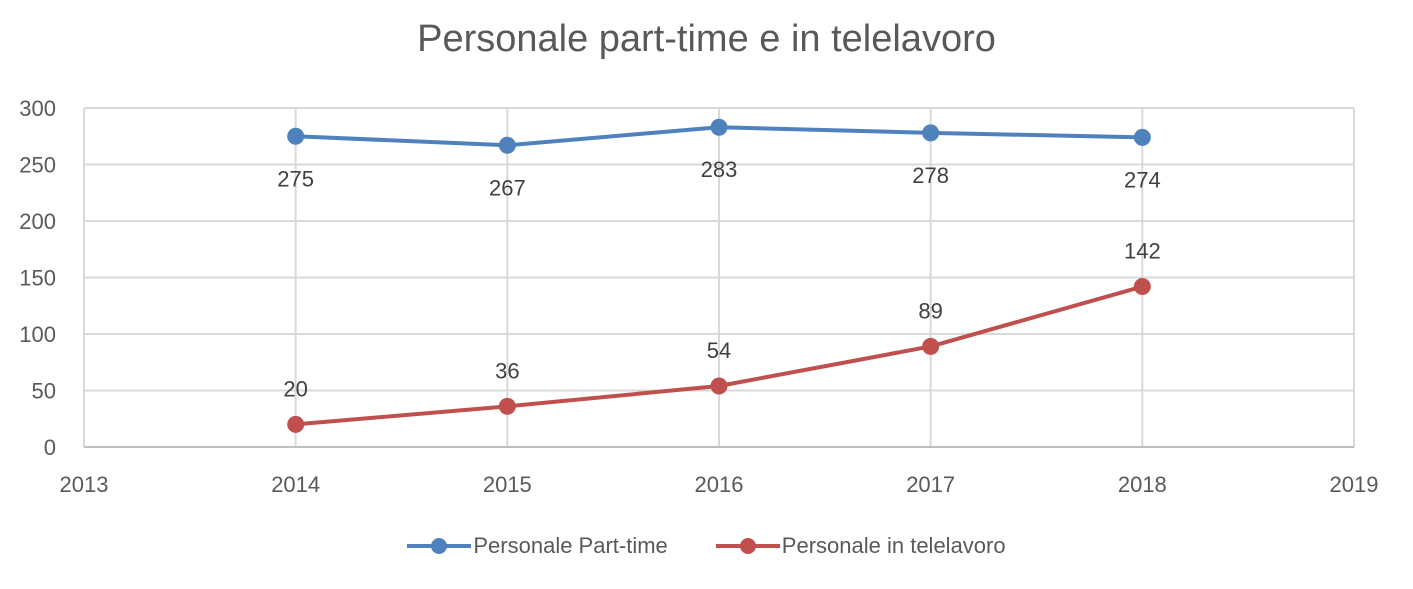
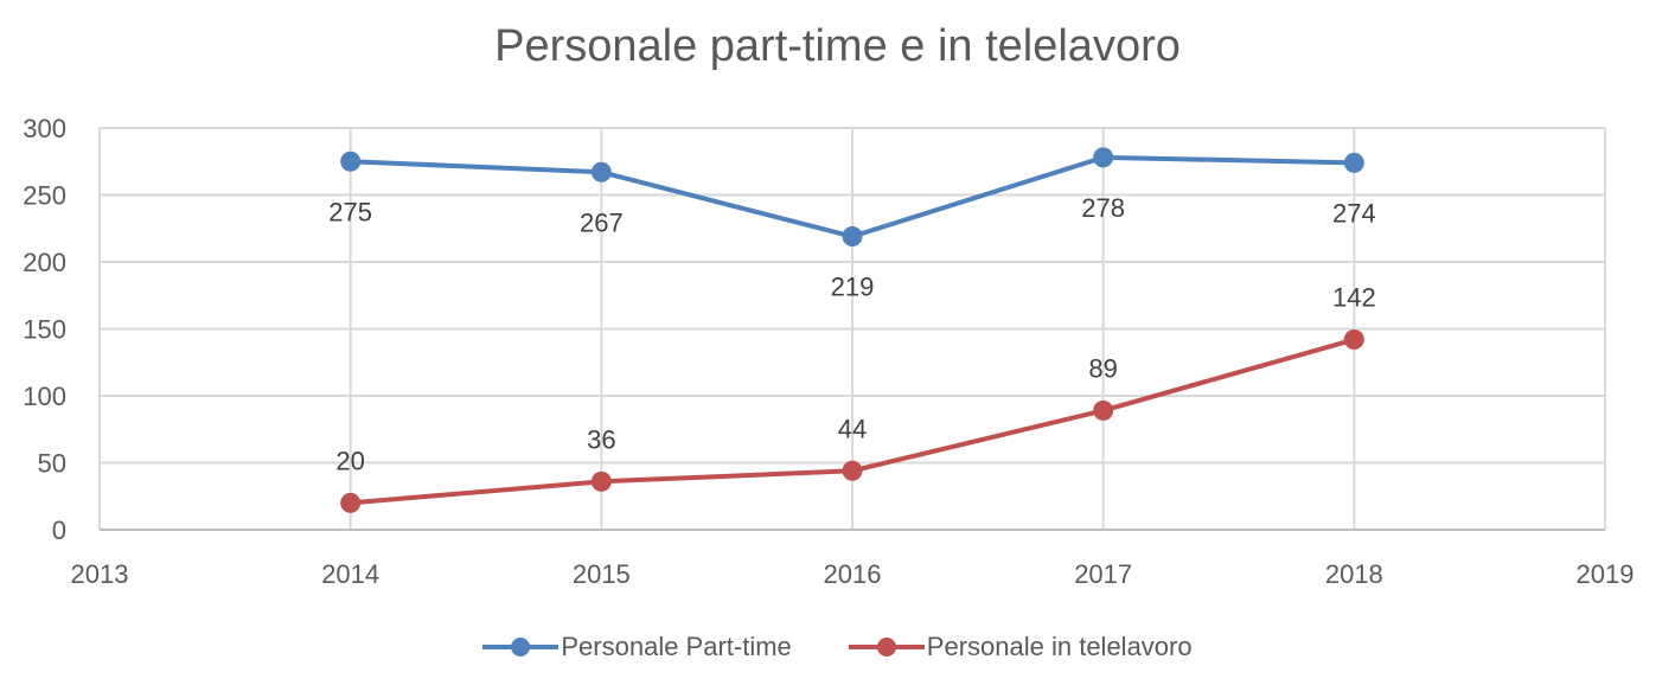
Personale Part-time/2016: 283 -> 219
Personale in telelavoro/2016: 54 -> 44
